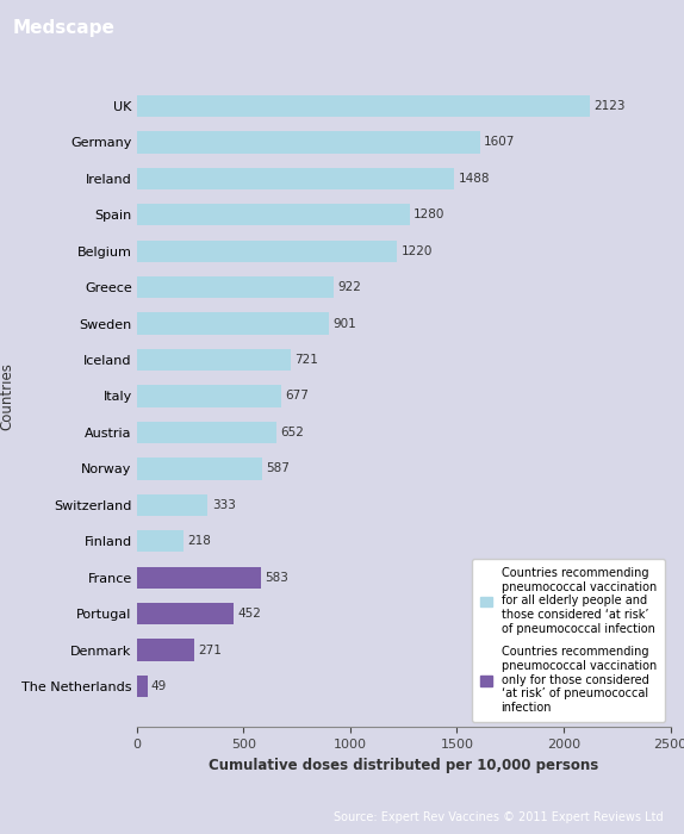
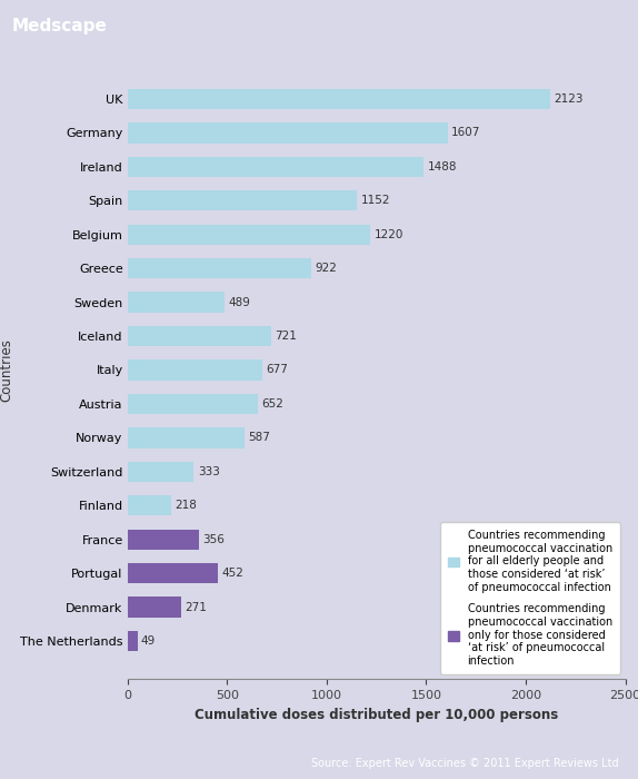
Spain: 1280 -> 1152
Sweden: 901 -> 489
France: 583 -> 356
